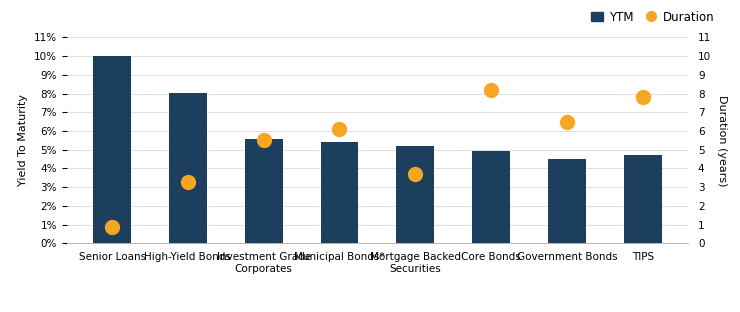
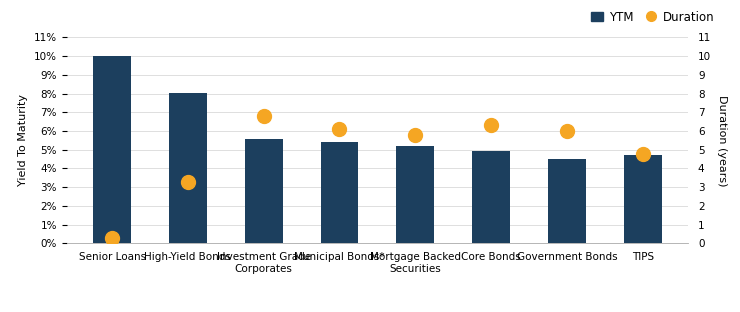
Duration/Senior Loans: 0.9 -> 0.3
Duration/Investment Grade Corporates: 5.5 -> 6.8
Duration/Mortgage Backed Securities: 3.7 -> 5.8
Duration/Core Bonds: 8.2 -> 6.3
Duration/Government Bonds: 6.5 -> 6.0
Duration/TIPS: 7.8 -> 4.8
